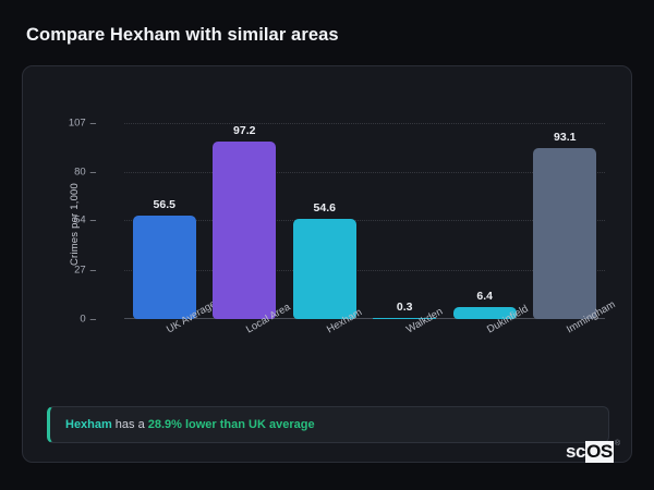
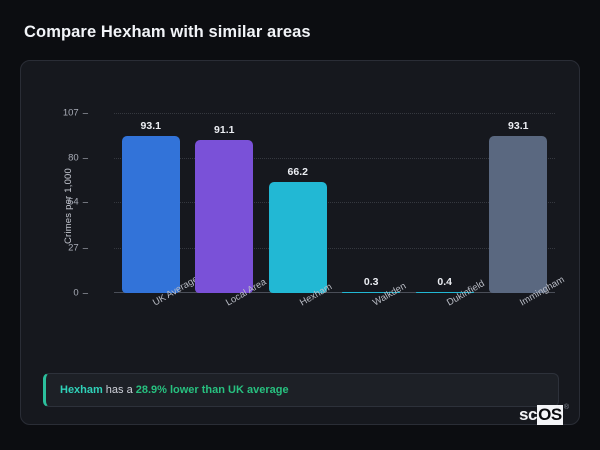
UK Average: 56.5 -> 93.1
Local Area: 97.2 -> 91.1
Hexham: 54.6 -> 66.2
Dukinfield: 6.4 -> 0.4
